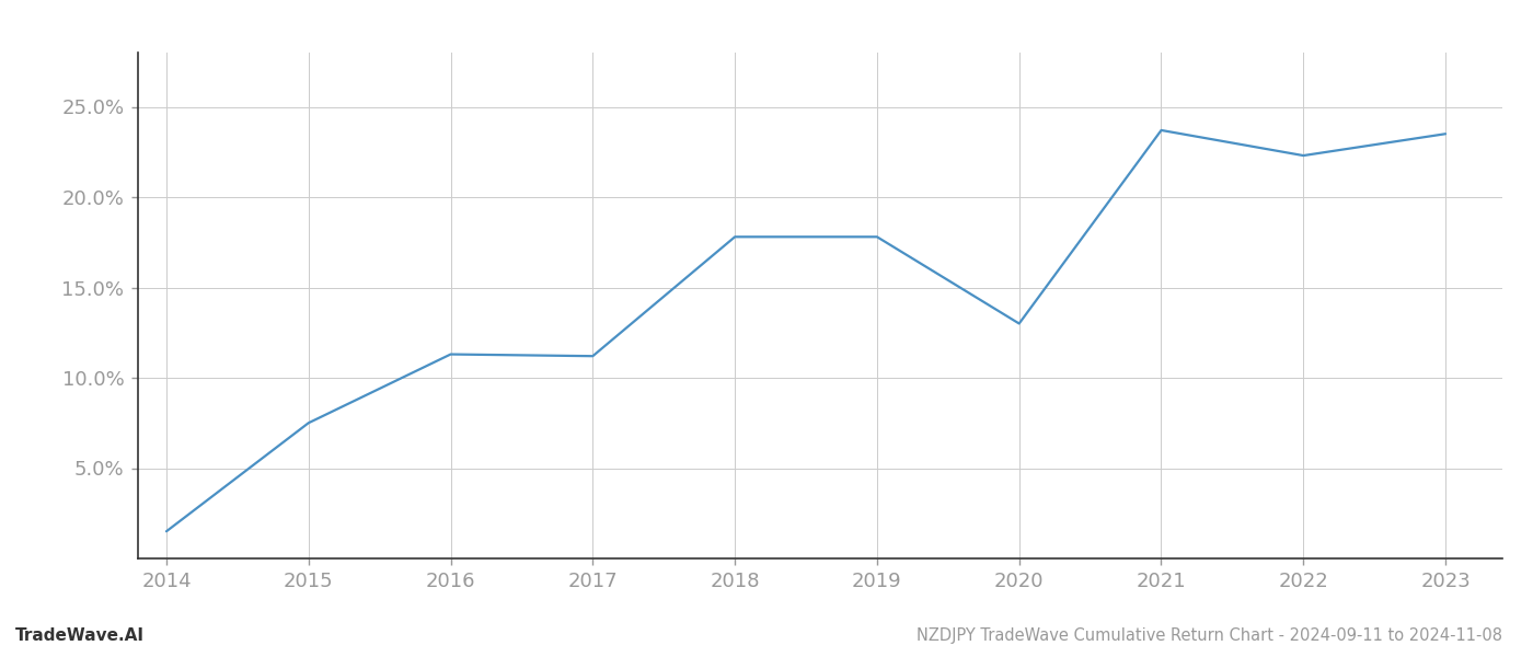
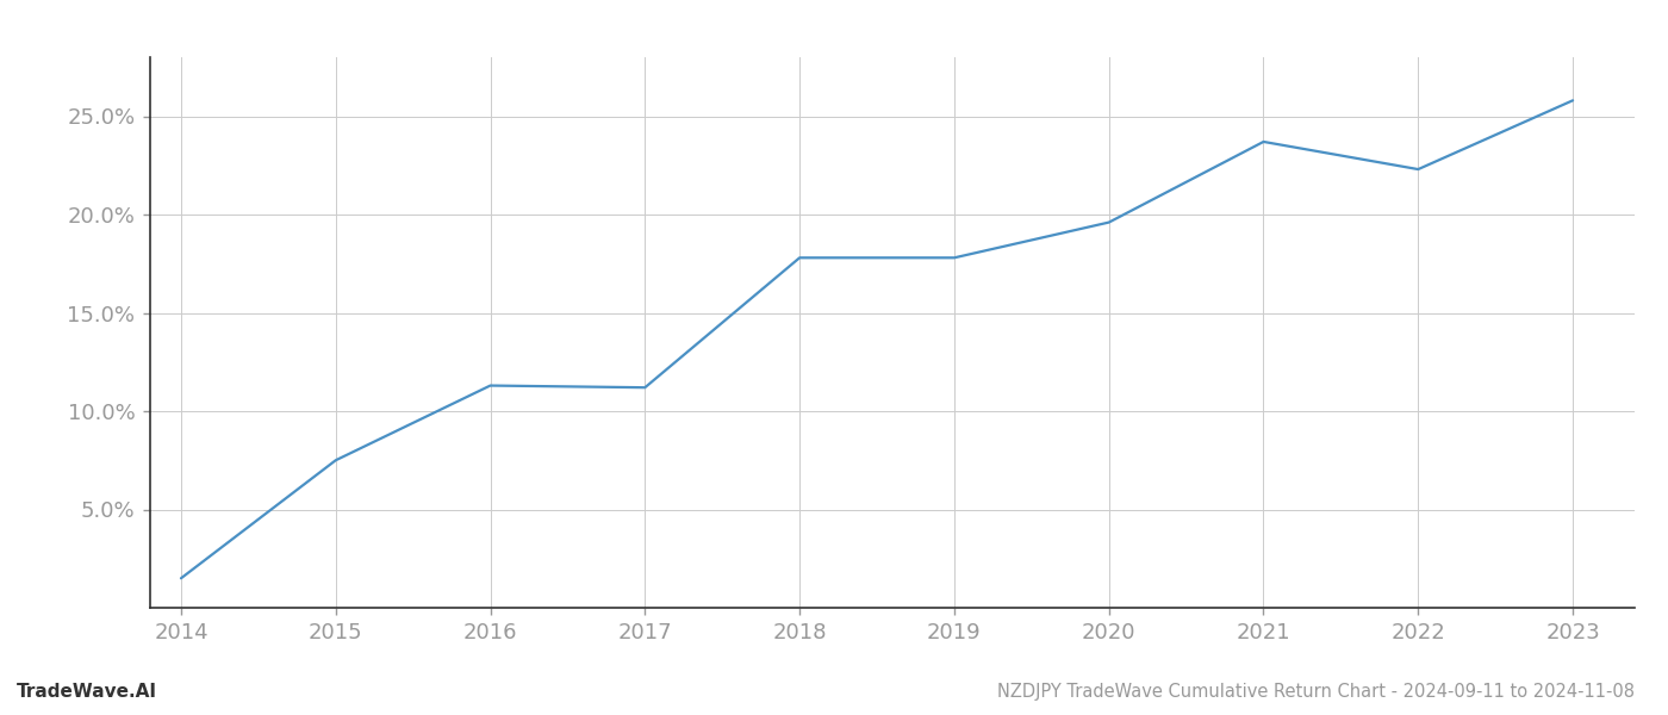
2020: 13.0% -> 19.6%
2023: 23.5% -> 25.8%
